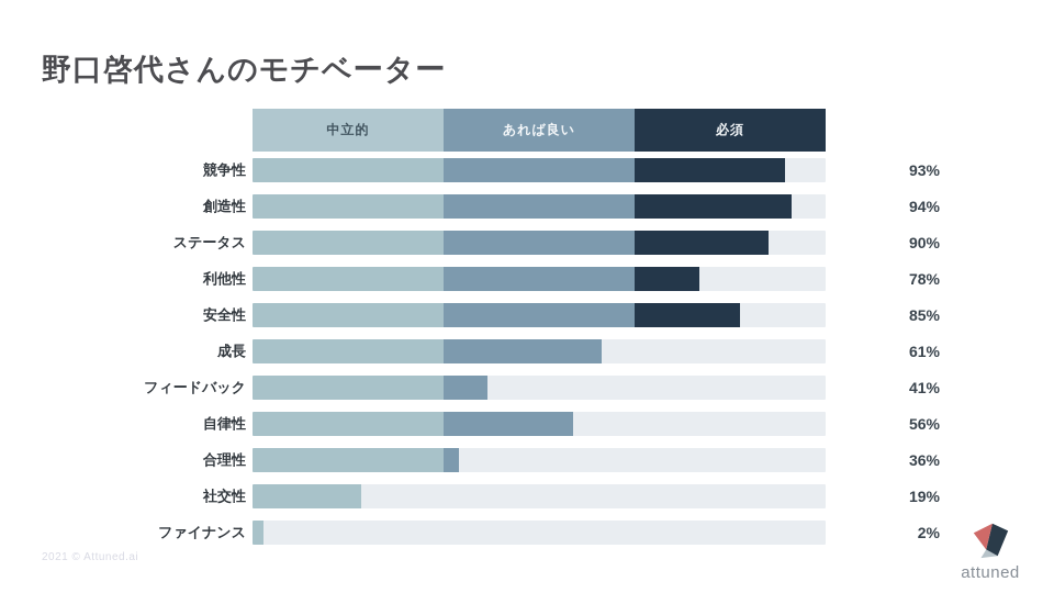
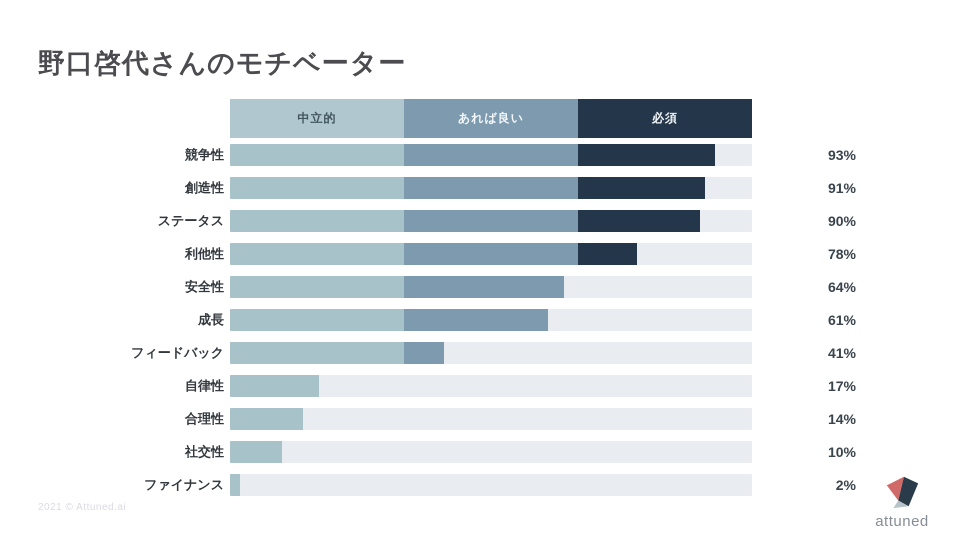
創造性: 94% -> 91%
安全性: 85% -> 64%
自律性: 56% -> 17%
合理性: 36% -> 14%
社交性: 19% -> 10%
